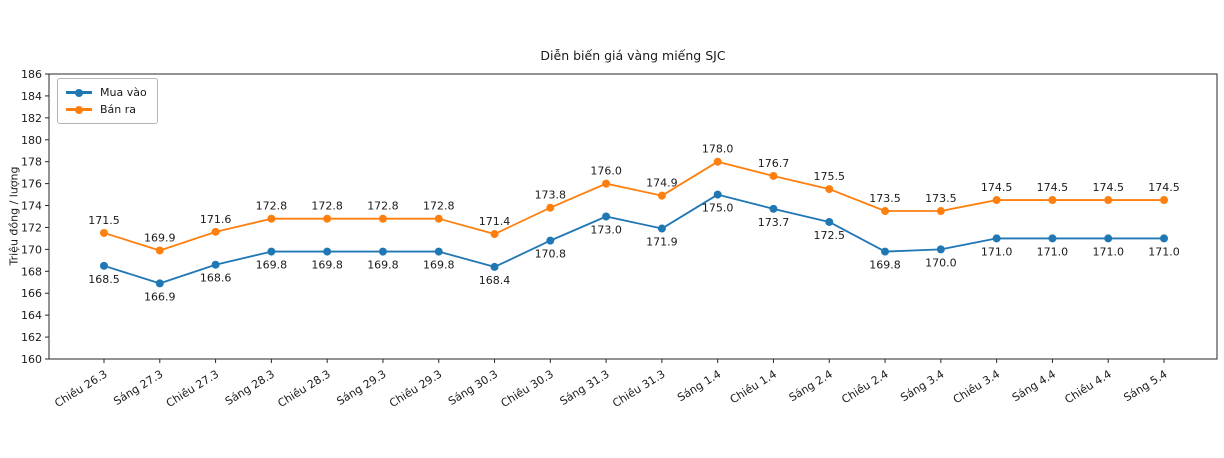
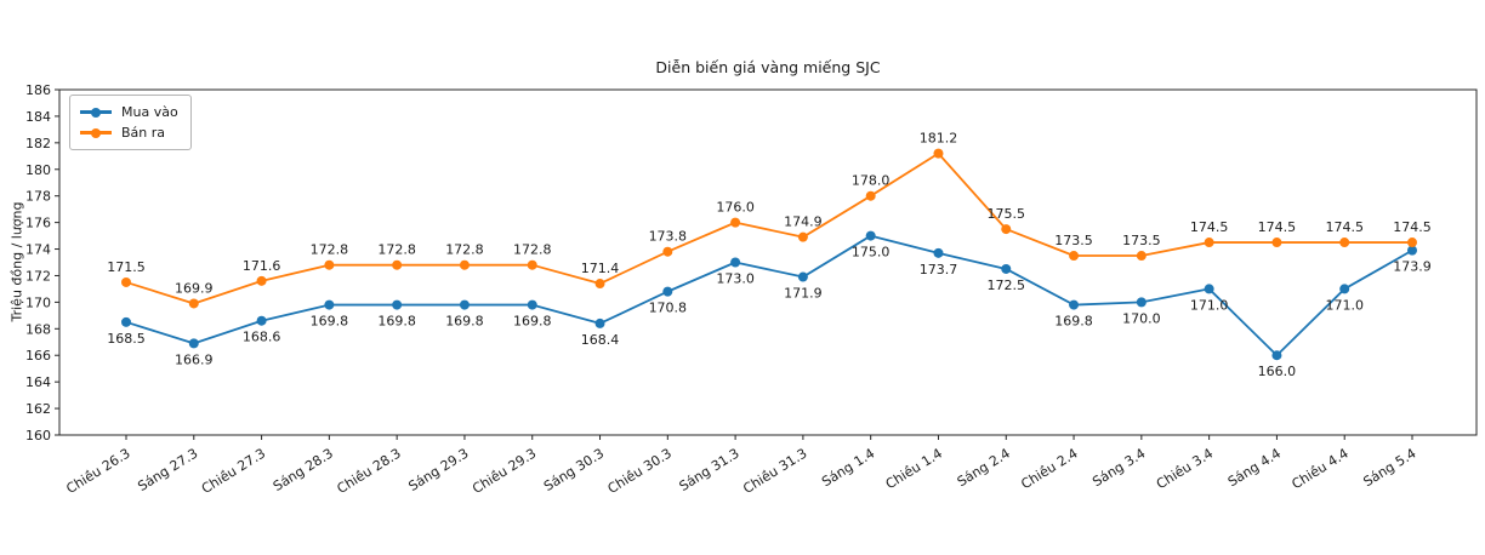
Bán ra/Chiều 1.4: 176.7 -> 181.2
Mua vào/Sáng 4.4: 171.0 -> 166.0
Mua vào/Sáng 5.4: 171.0 -> 173.9
